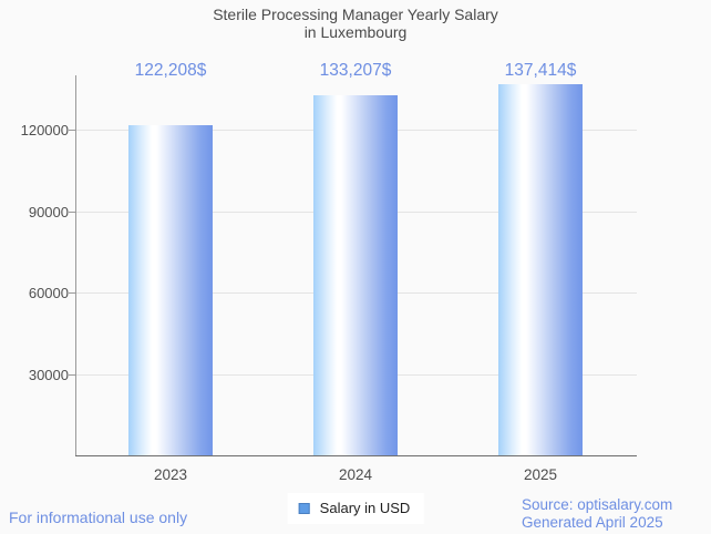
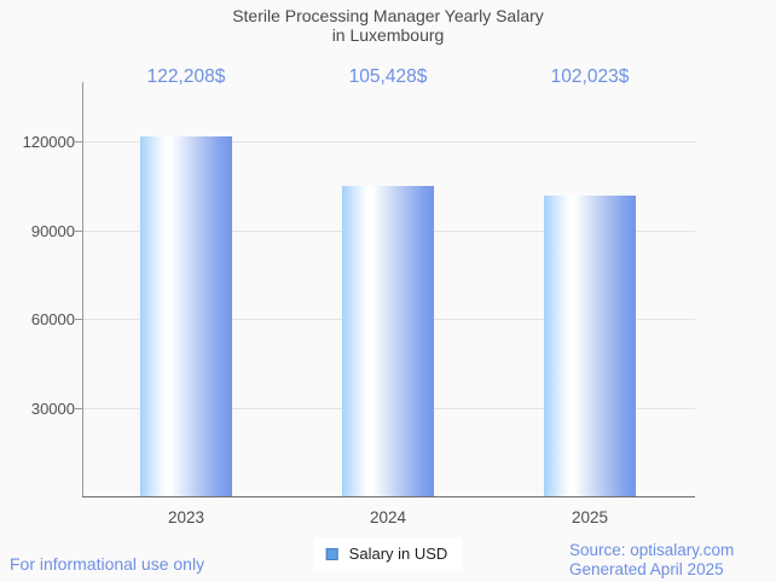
2024: 133,207 -> 105,428
2025: 137,414 -> 102,023
